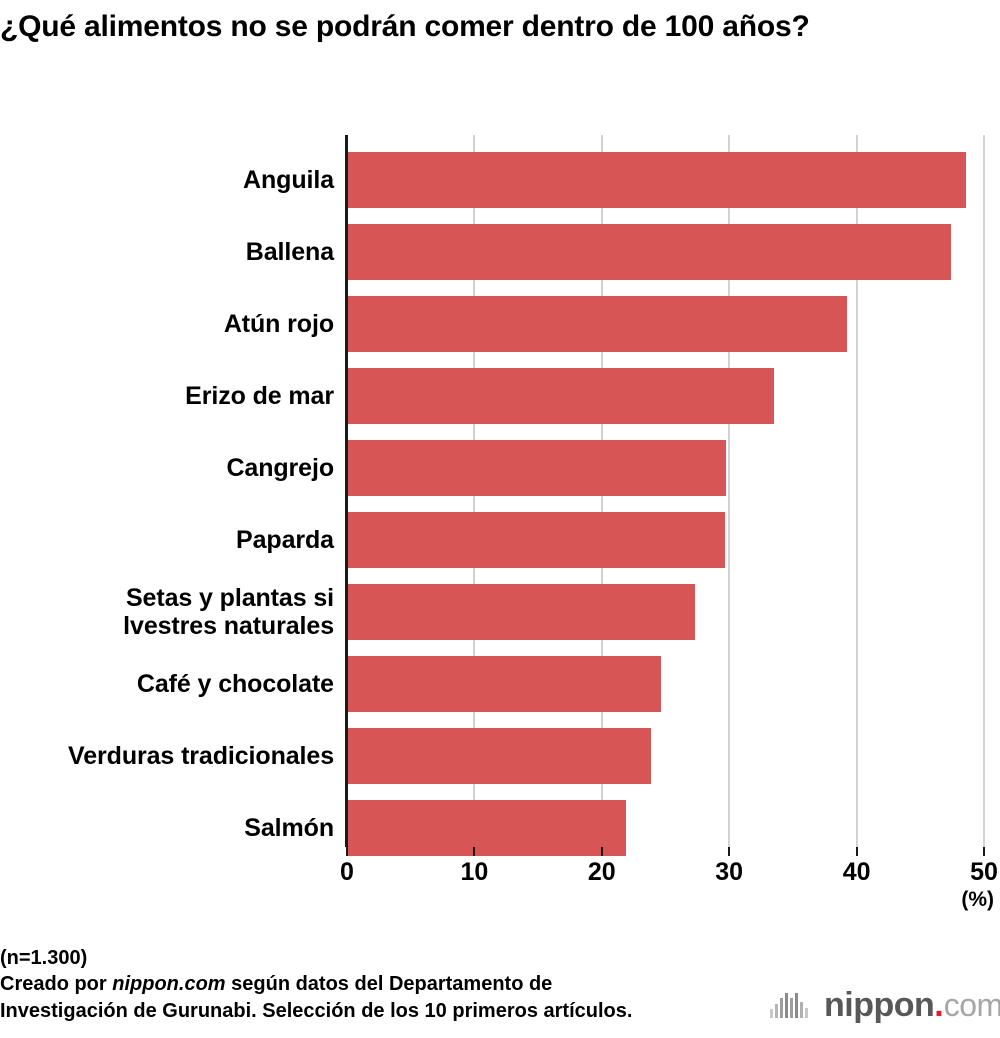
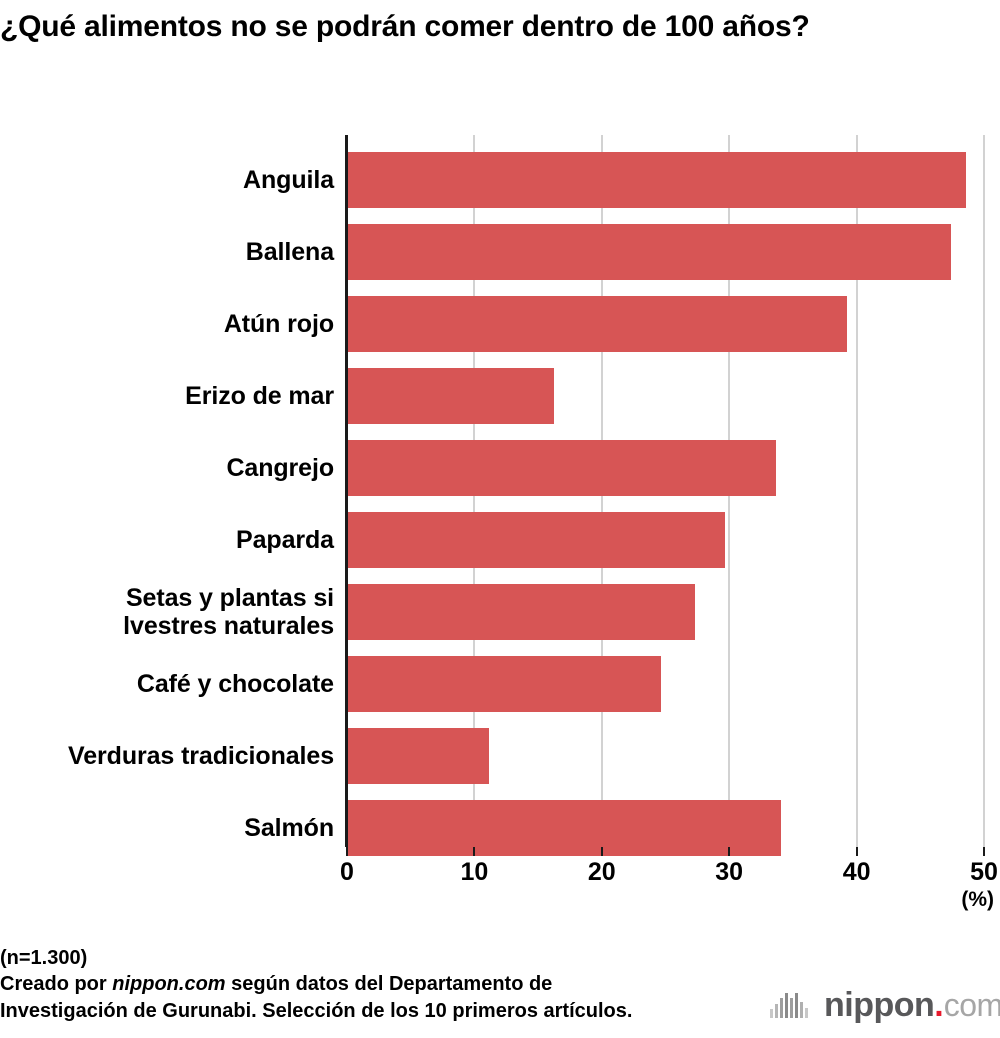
Erizo de mar: 33.4 -> 16.2
Cangrejo: 29.7 -> 33.6
Verduras tradicionales: 23.8 -> 11.1
Salmón: 21.8 -> 34.0
